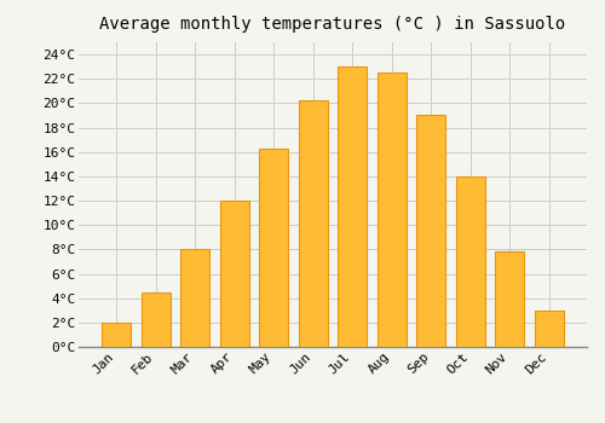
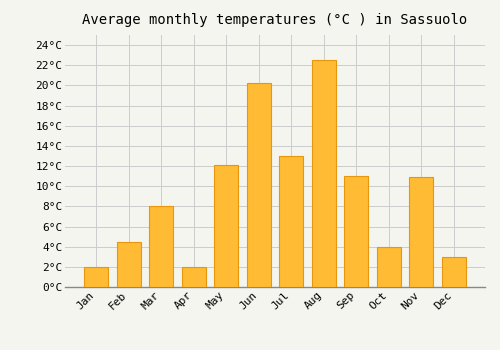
Apr: 12.0°C -> 2.0°C
May: 16.3°C -> 12.1°C
Jul: 23.0°C -> 13.0°C
Sep: 19.0°C -> 11.0°C
Oct: 14.0°C -> 4.0°C
Nov: 7.8°C -> 10.9°C
